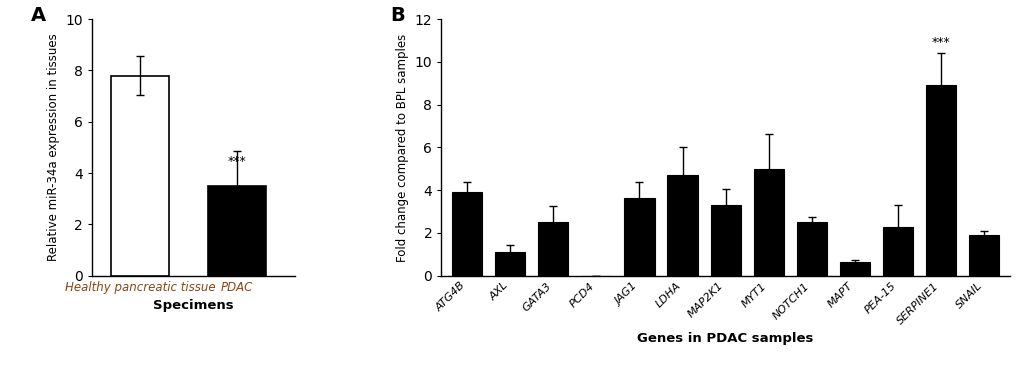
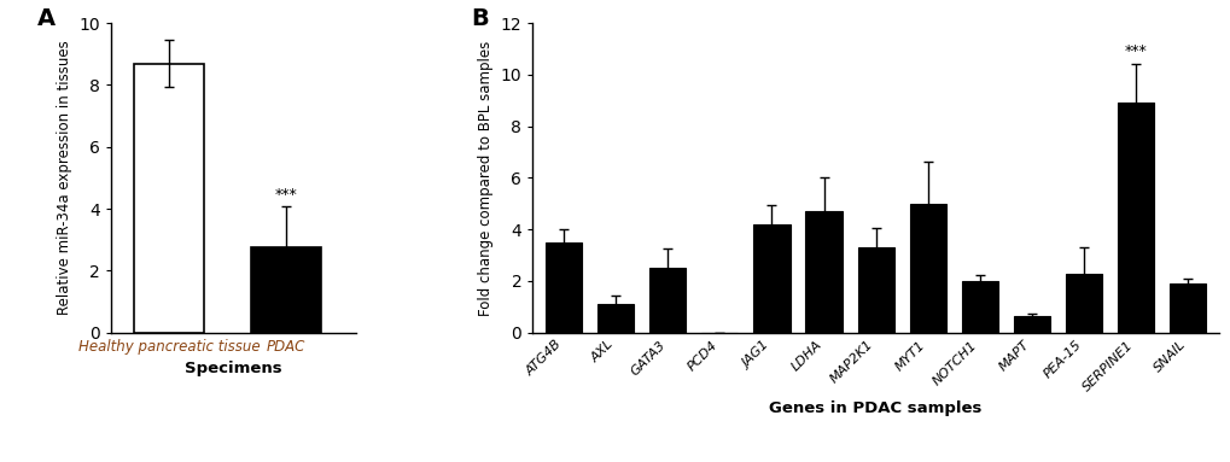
Healthy pancreatic tissue: 7.80 -> 8.70
PDAC: 3.50 -> 2.75
ATG4B: 3.90 -> 3.50
JAG1: 3.65 -> 4.20
NOTCH1: 2.50 -> 2.00
